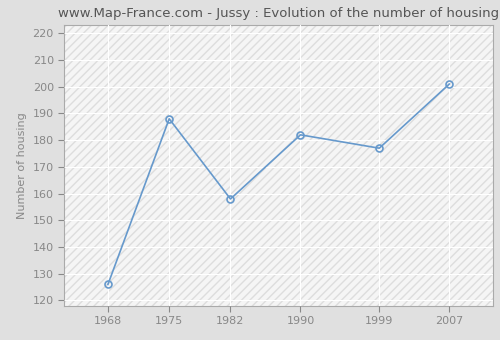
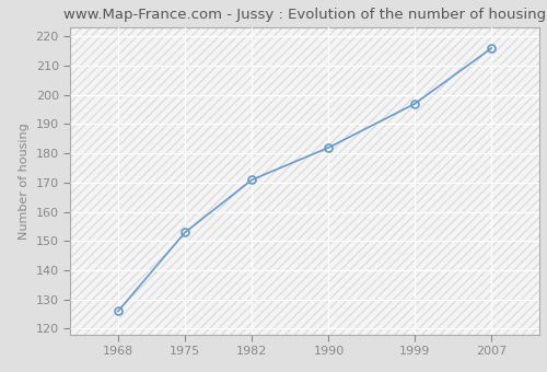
1975: 188 -> 153
1982: 158 -> 171
1999: 177 -> 197
2007: 201 -> 216
